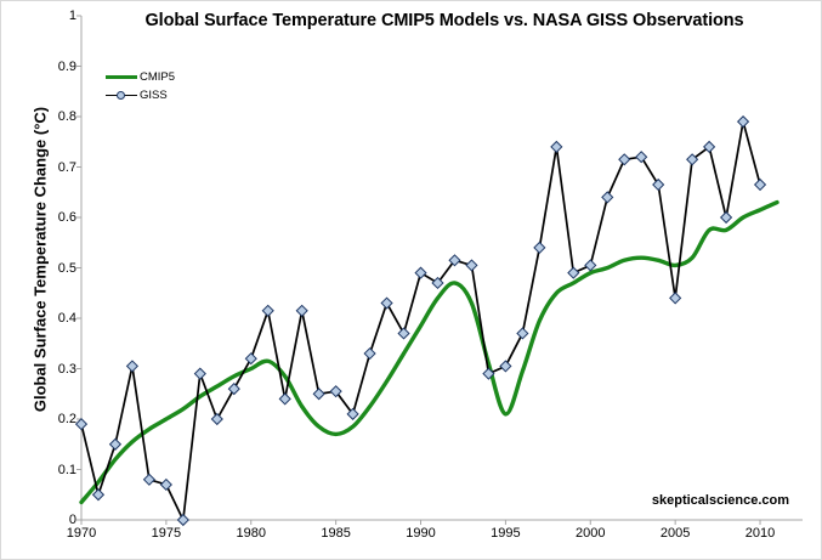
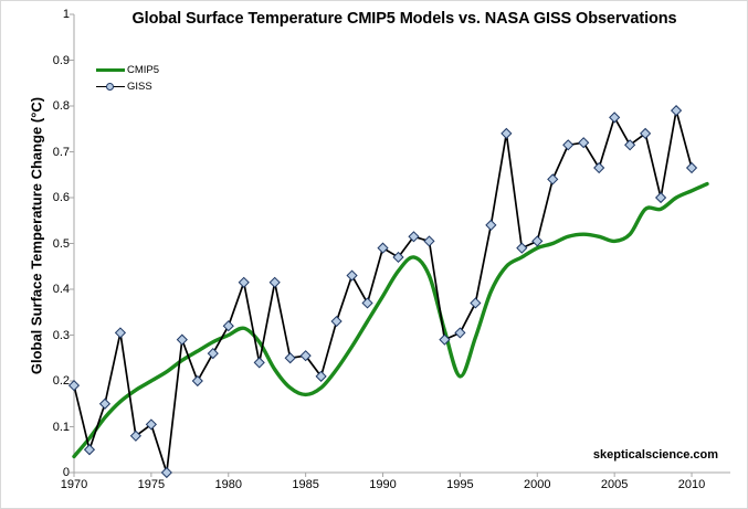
GISS/1975: 0.07 -> 0.10
GISS/2005: 0.44 -> 0.78
